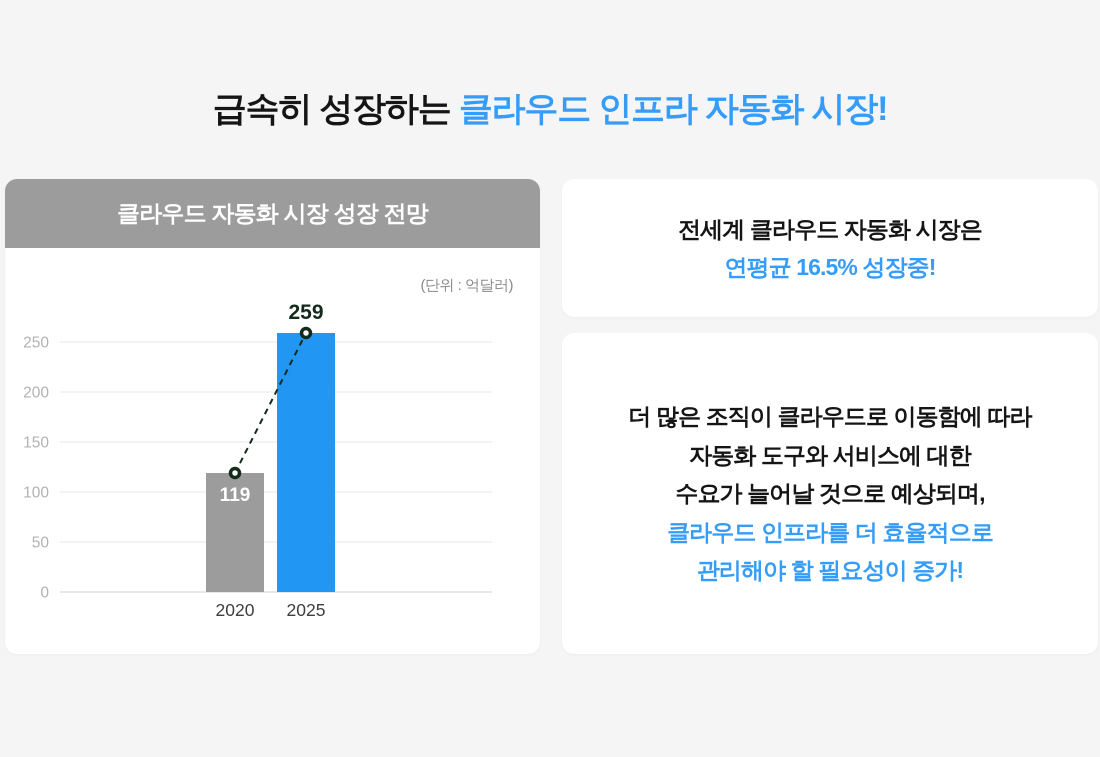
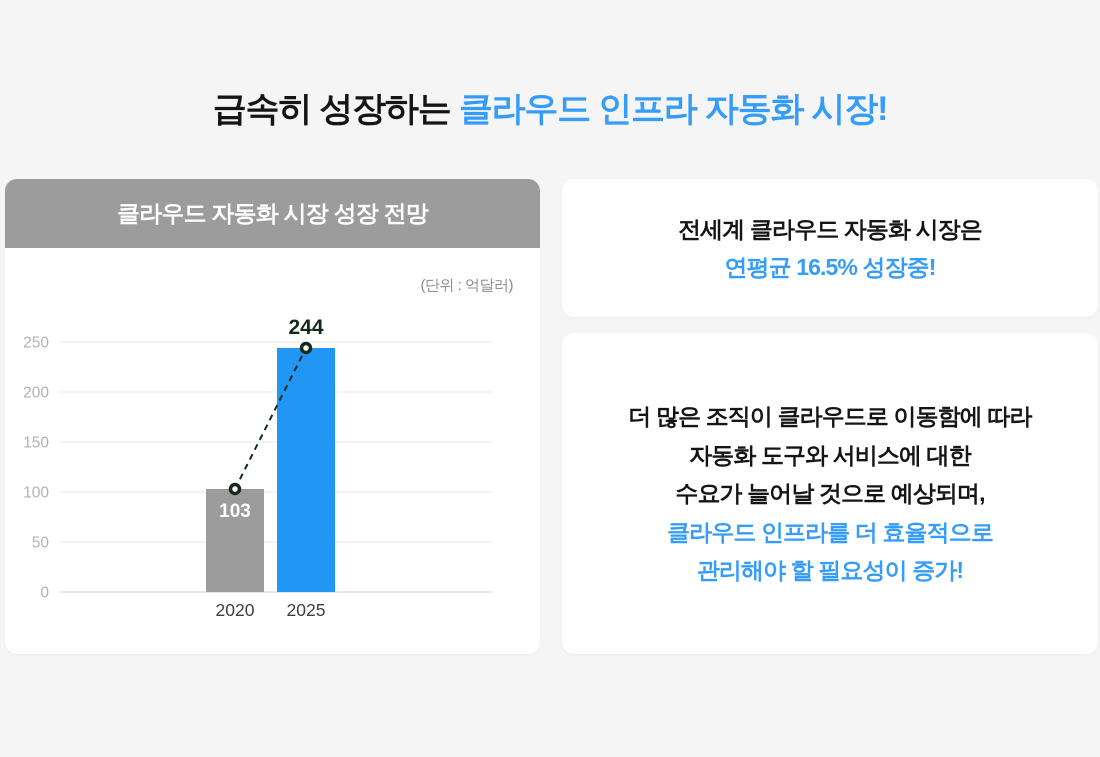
2020: 119 -> 103
2025: 259 -> 244
